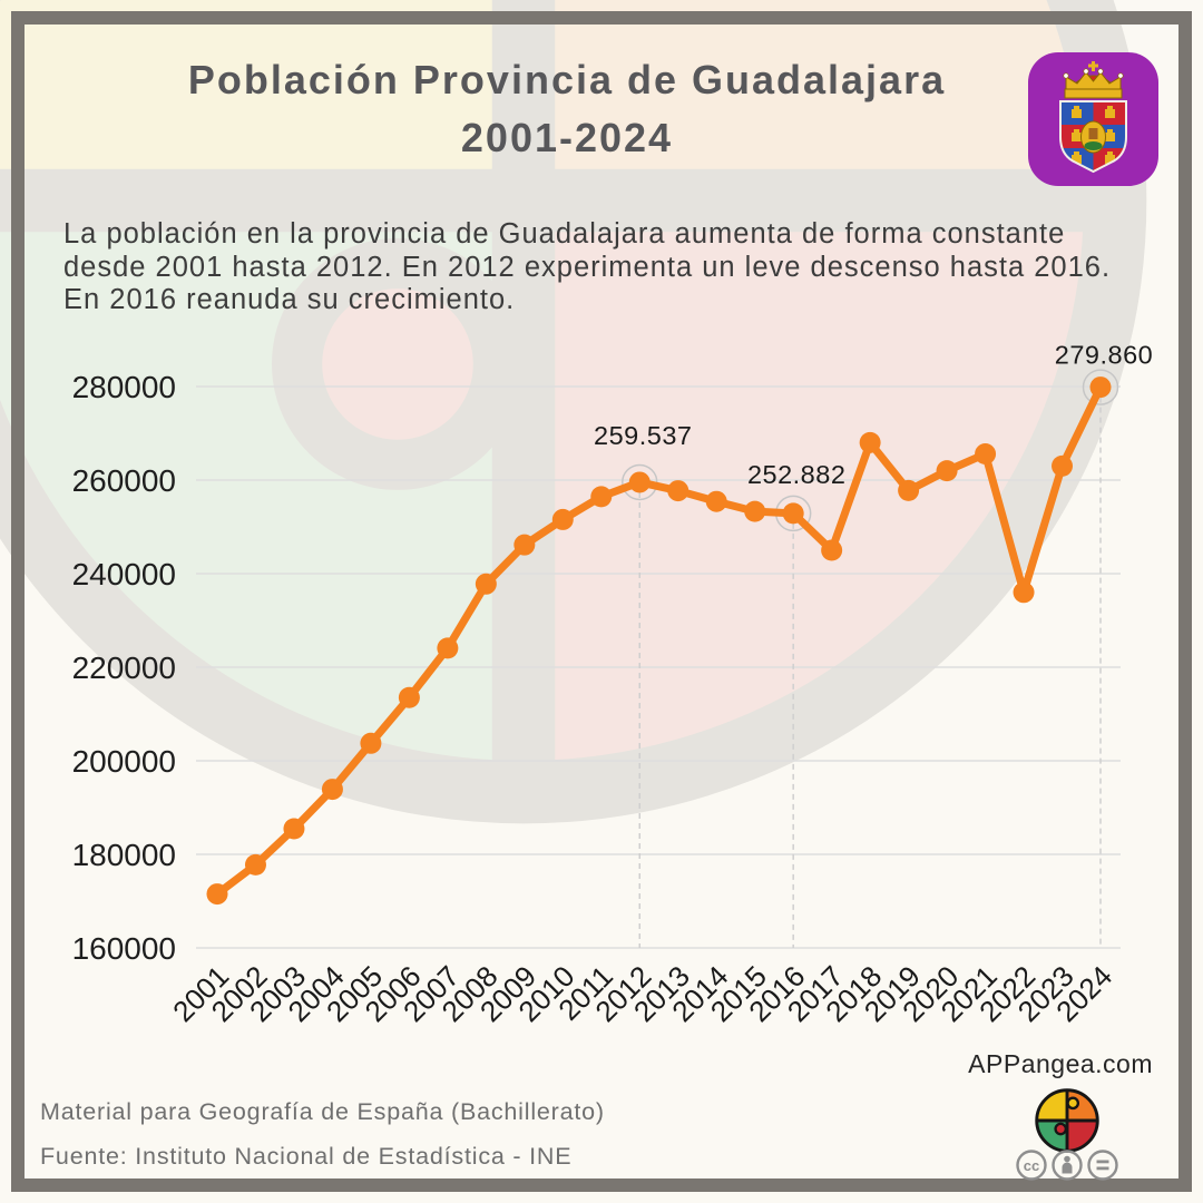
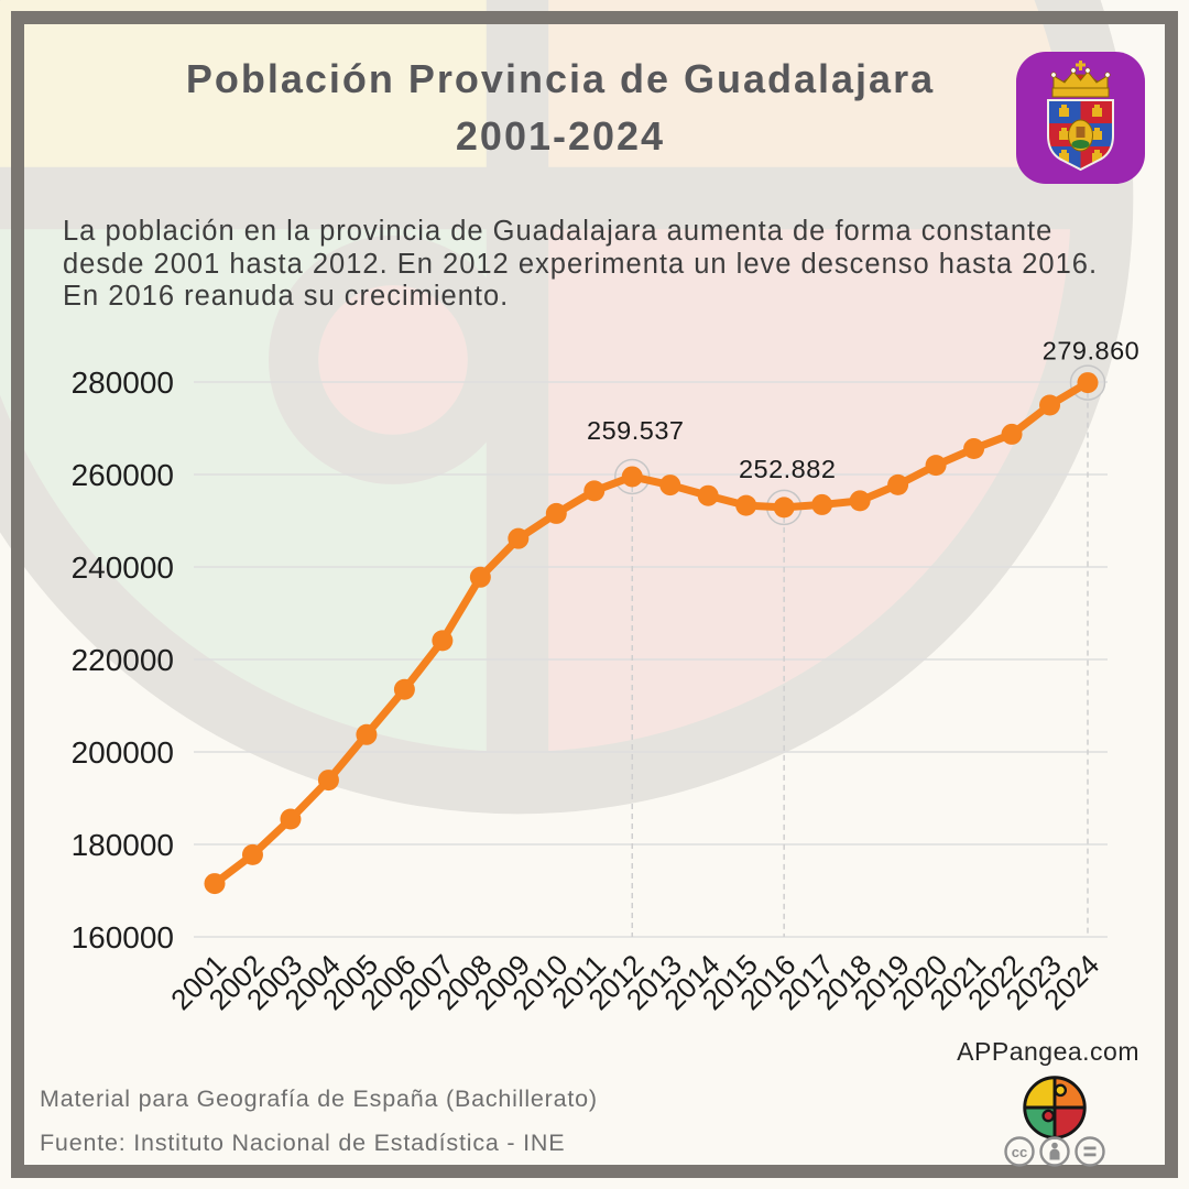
2017: 245000 -> 253000
2018: 268000 -> 254000
2022: 236000 -> 269000
2023: 263000 -> 275000
